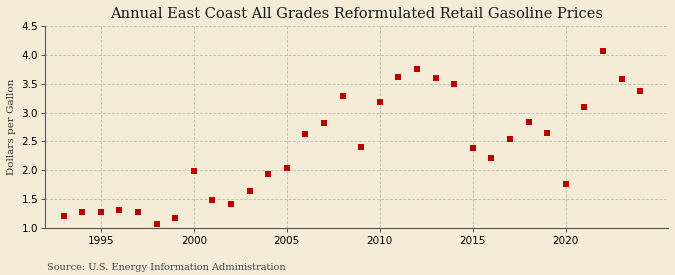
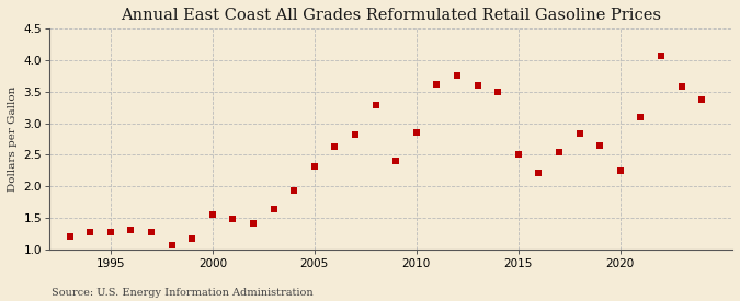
2000: 1.98 -> 1.55
2005: 2.04 -> 2.32
2010: 3.18 -> 2.85
2015: 2.38 -> 2.50
2020: 1.76 -> 2.25
